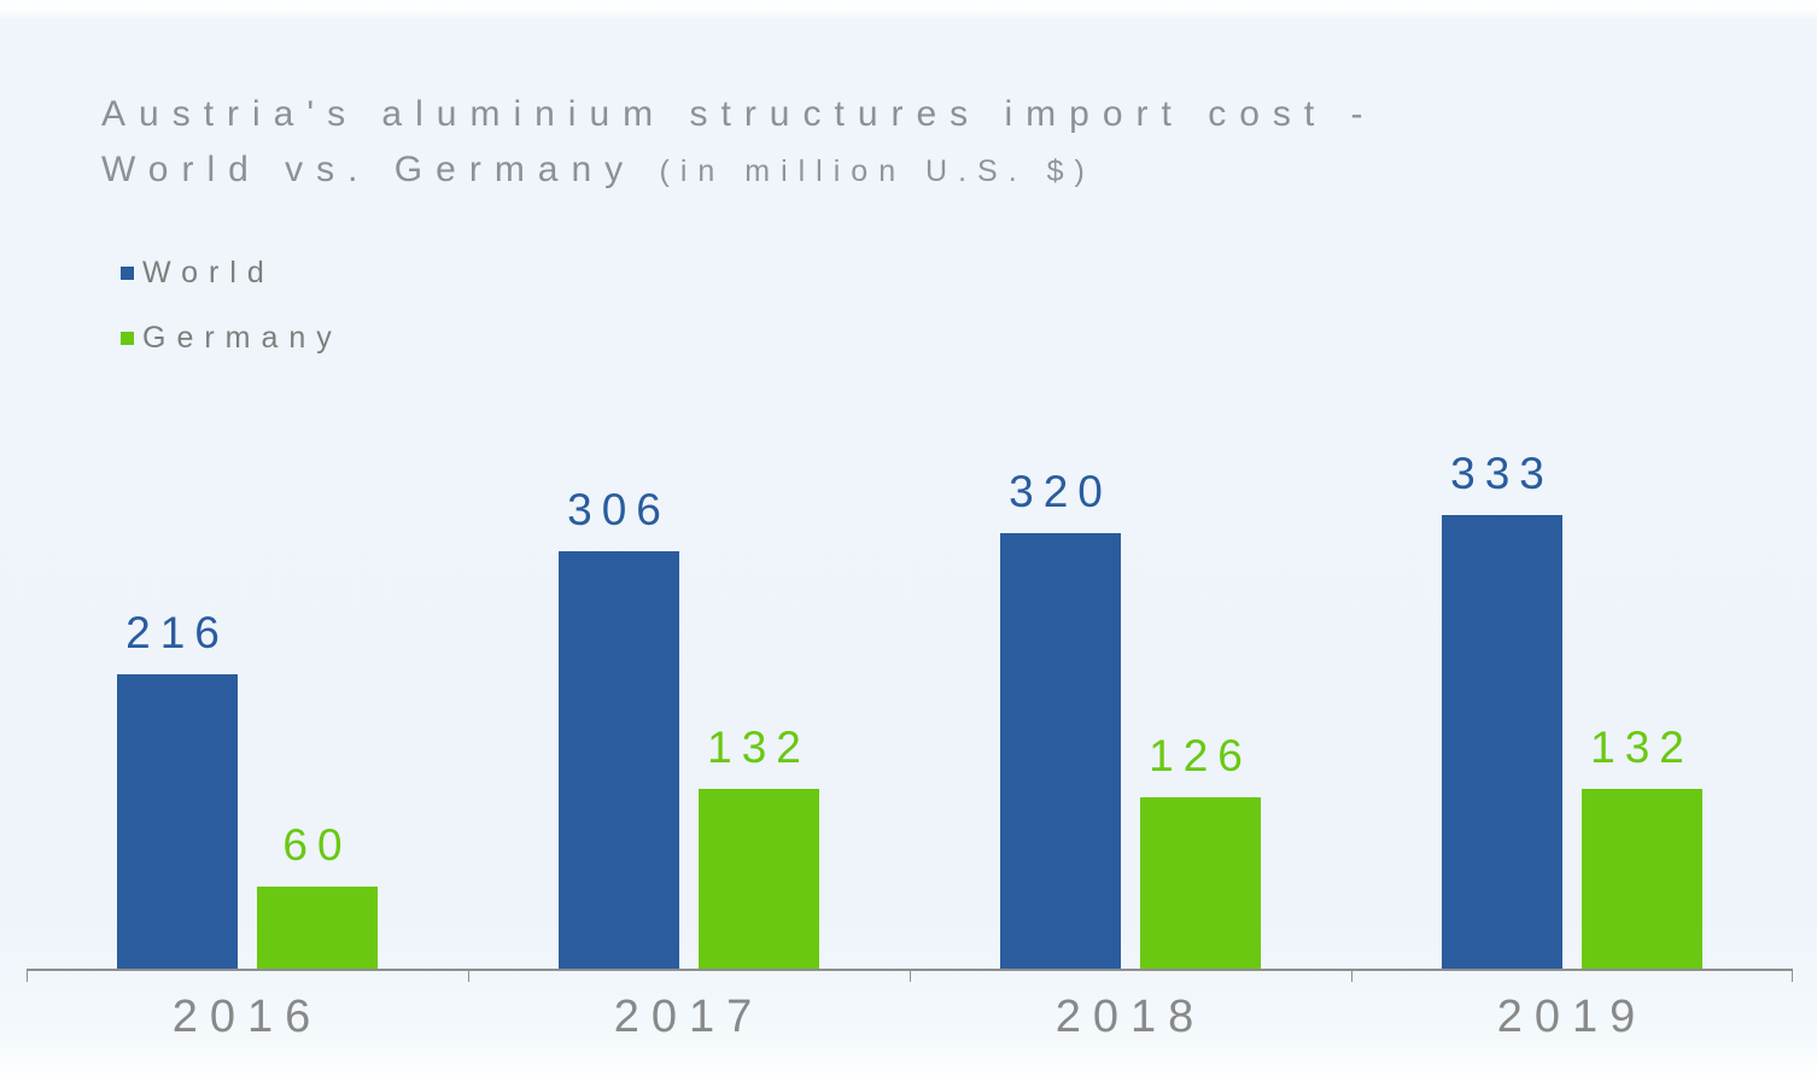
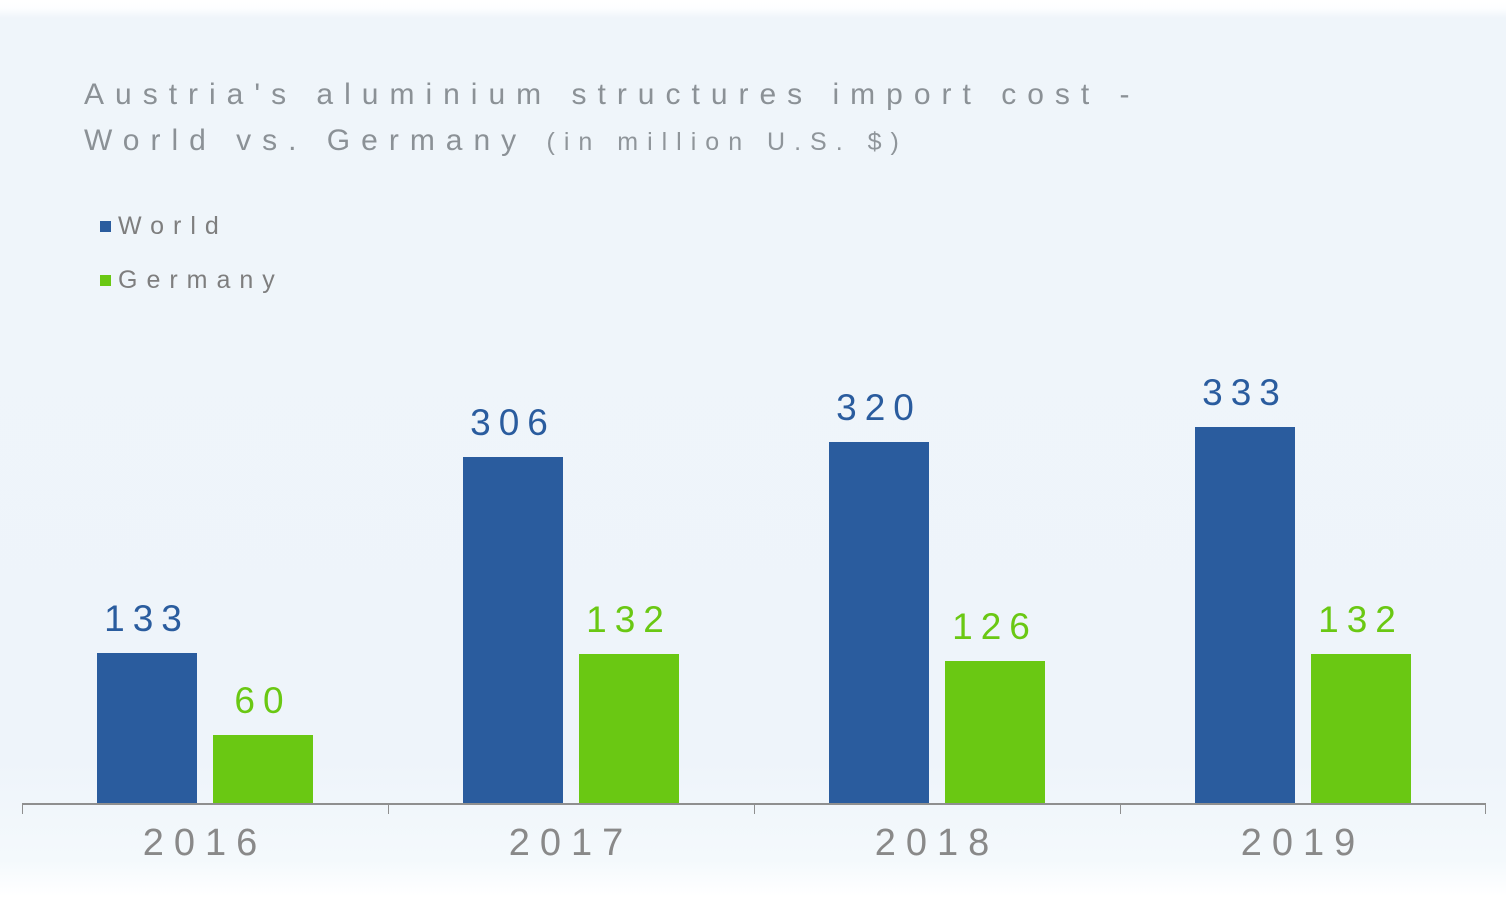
World/2016: 216 -> 133
